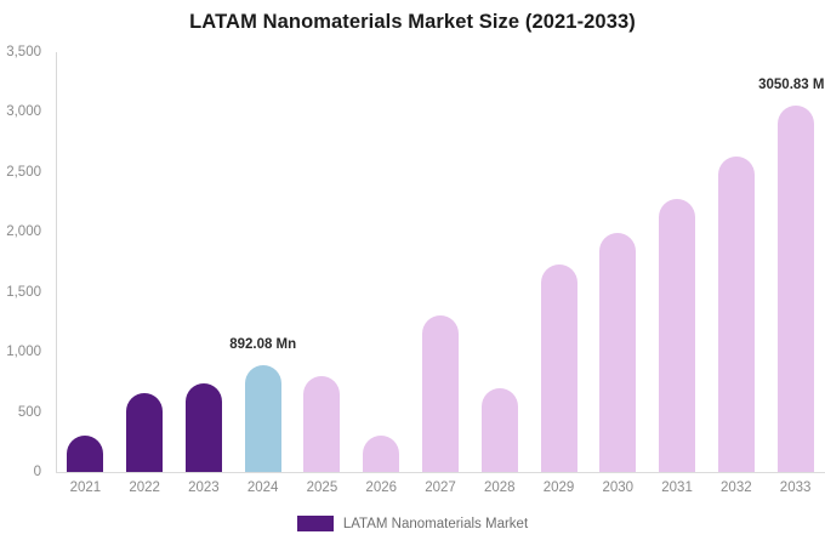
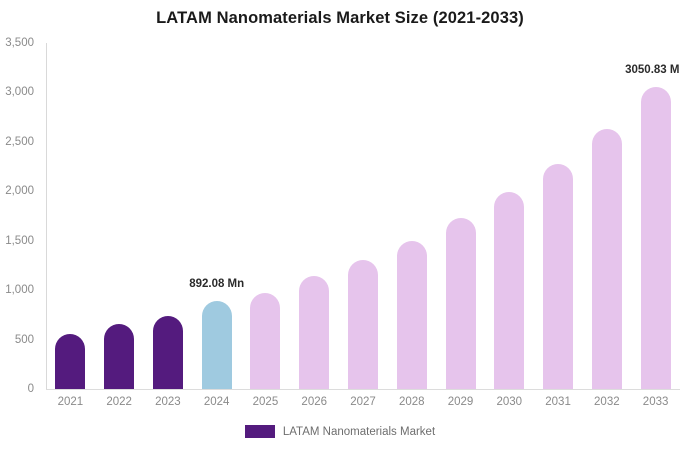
2021: 300 -> 600
2025: 800 -> 1000
2026: 300 -> 1100
2028: 700 -> 1500
